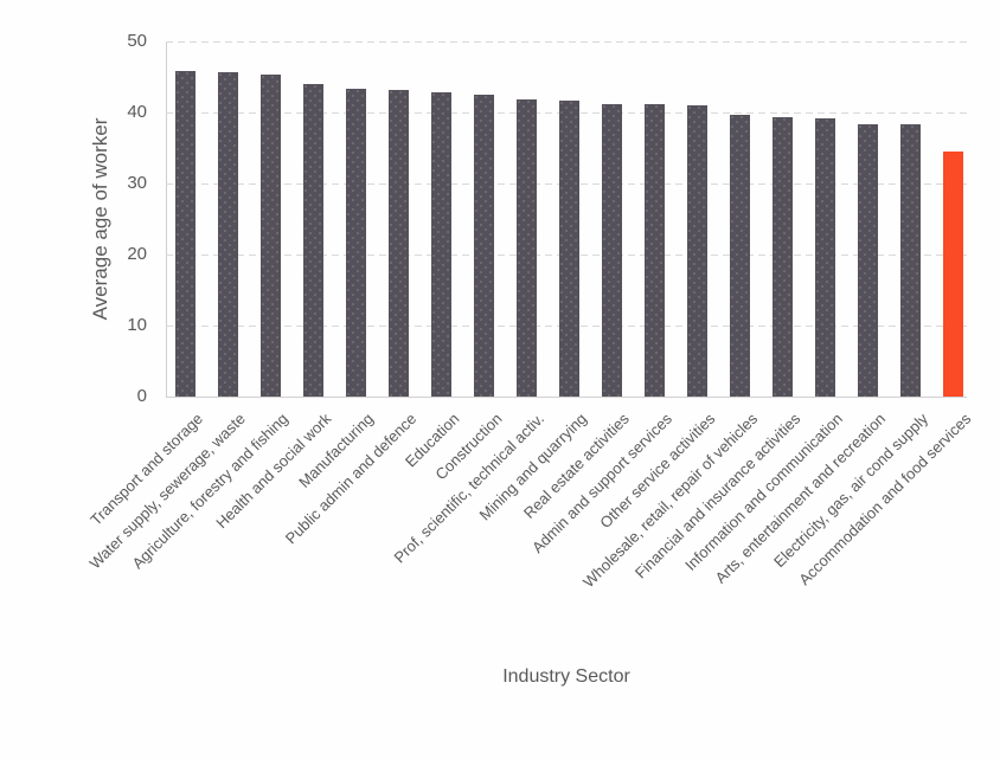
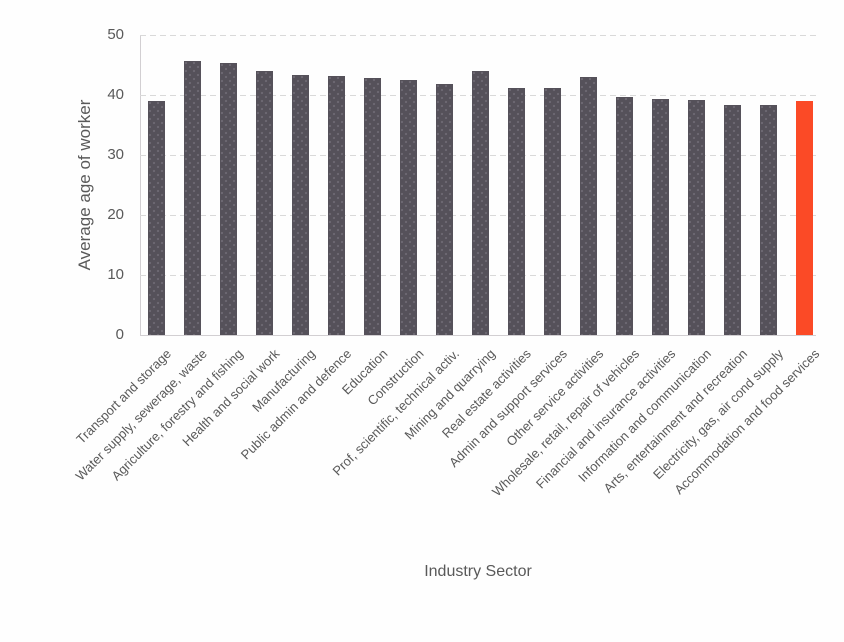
Transport and storage: 46 -> 39
Mining and quarrying: 42 -> 44
Other service activities: 41 -> 43
Accommodation and food services: 34 -> 39
